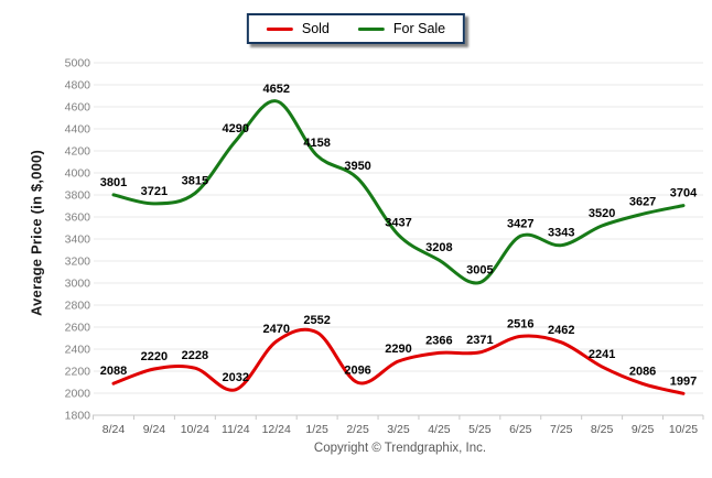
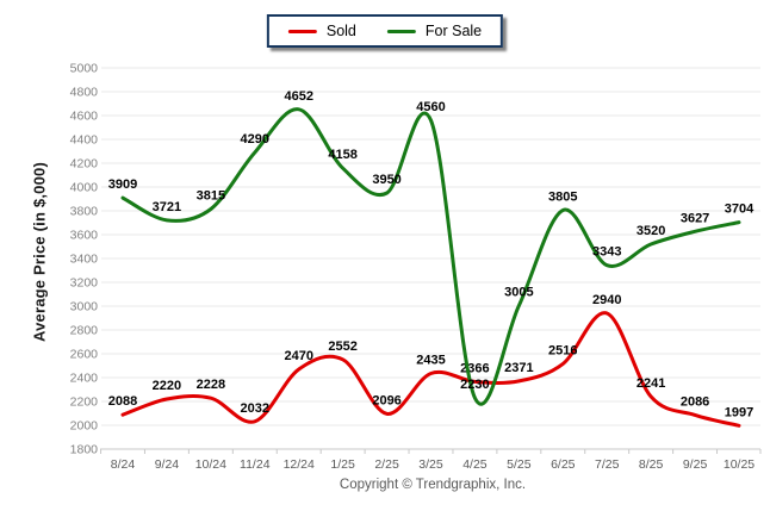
For Sale/8/24: 3801 -> 3909
Sold/3/25: 2290 -> 2435
For Sale/3/25: 3437 -> 4560
For Sale/4/25: 3208 -> 2230
For Sale/6/25: 3427 -> 3805
Sold/7/25: 2462 -> 2940
